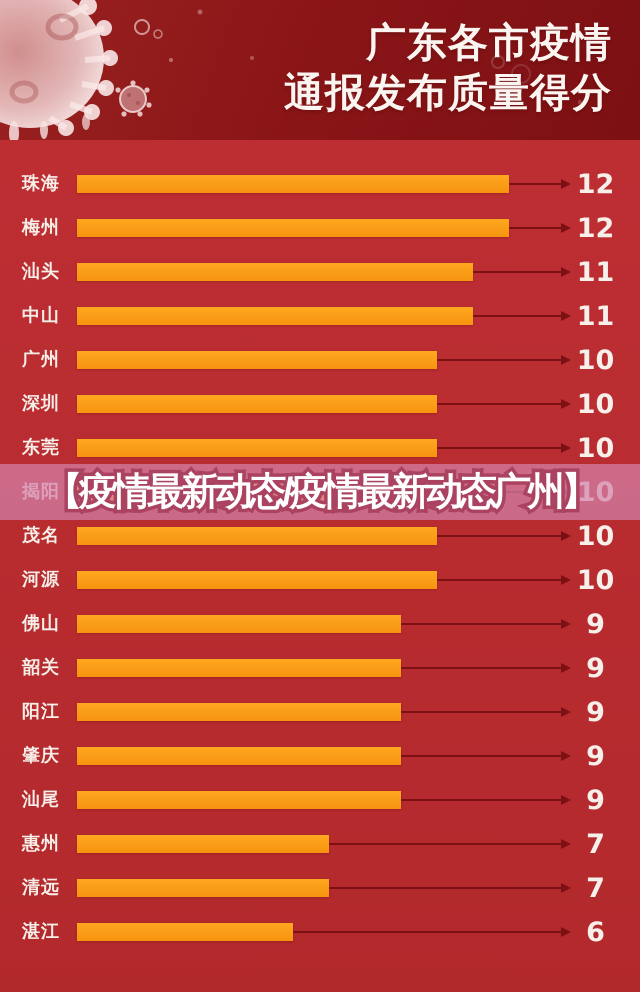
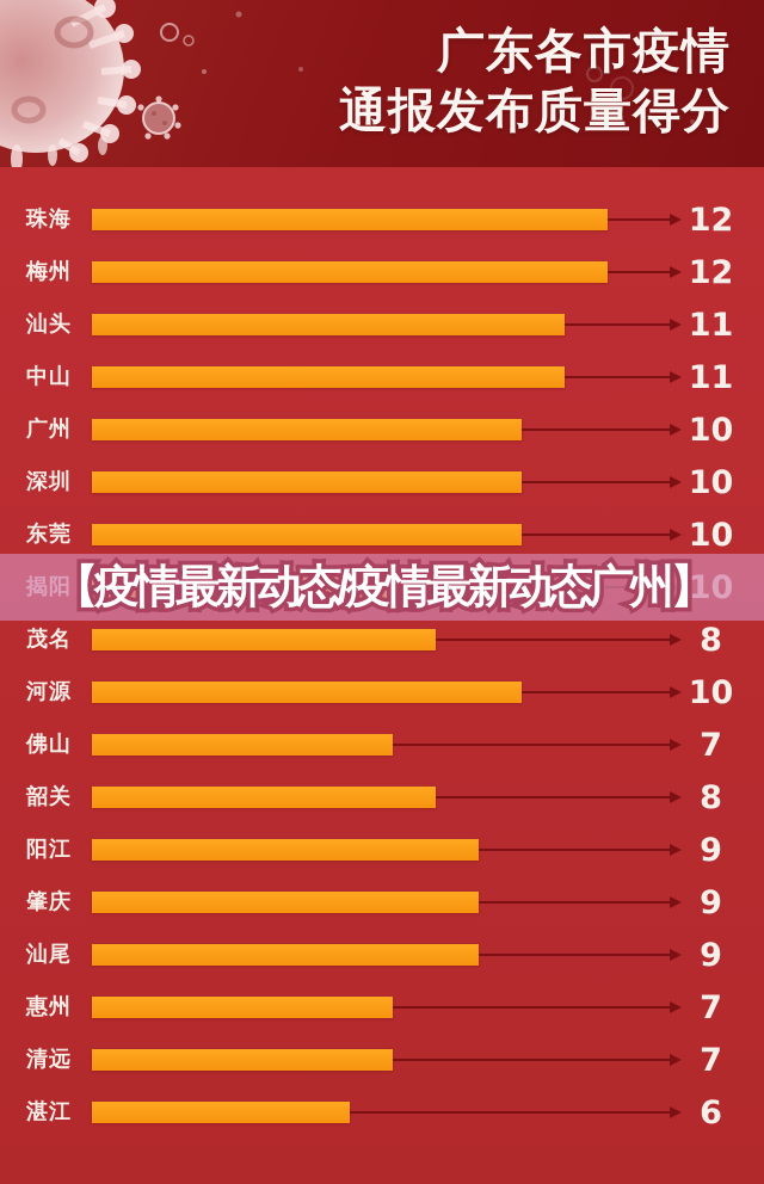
茂名: 10 -> 8
佛山: 9 -> 7
韶关: 9 -> 8
